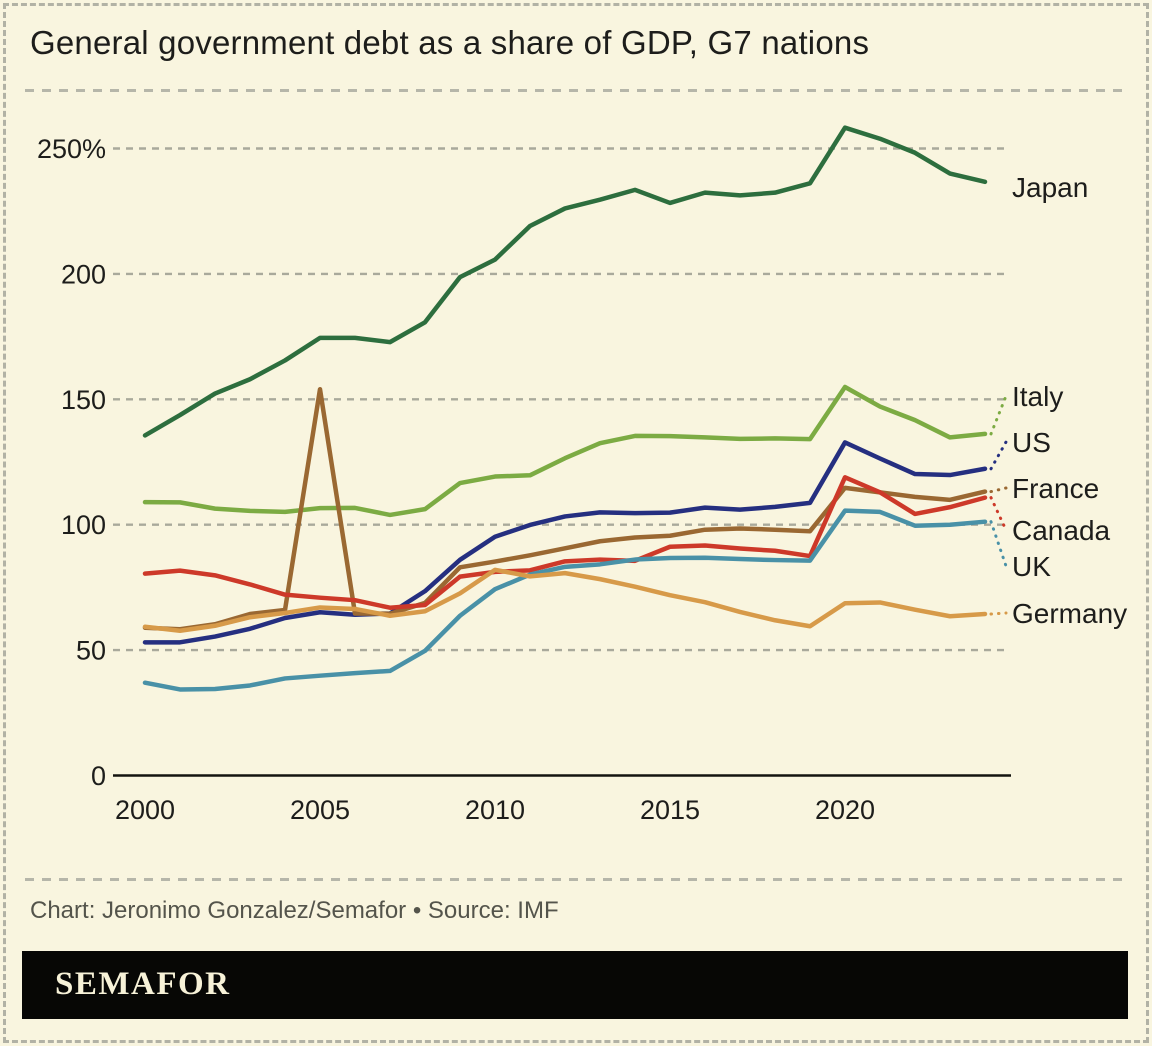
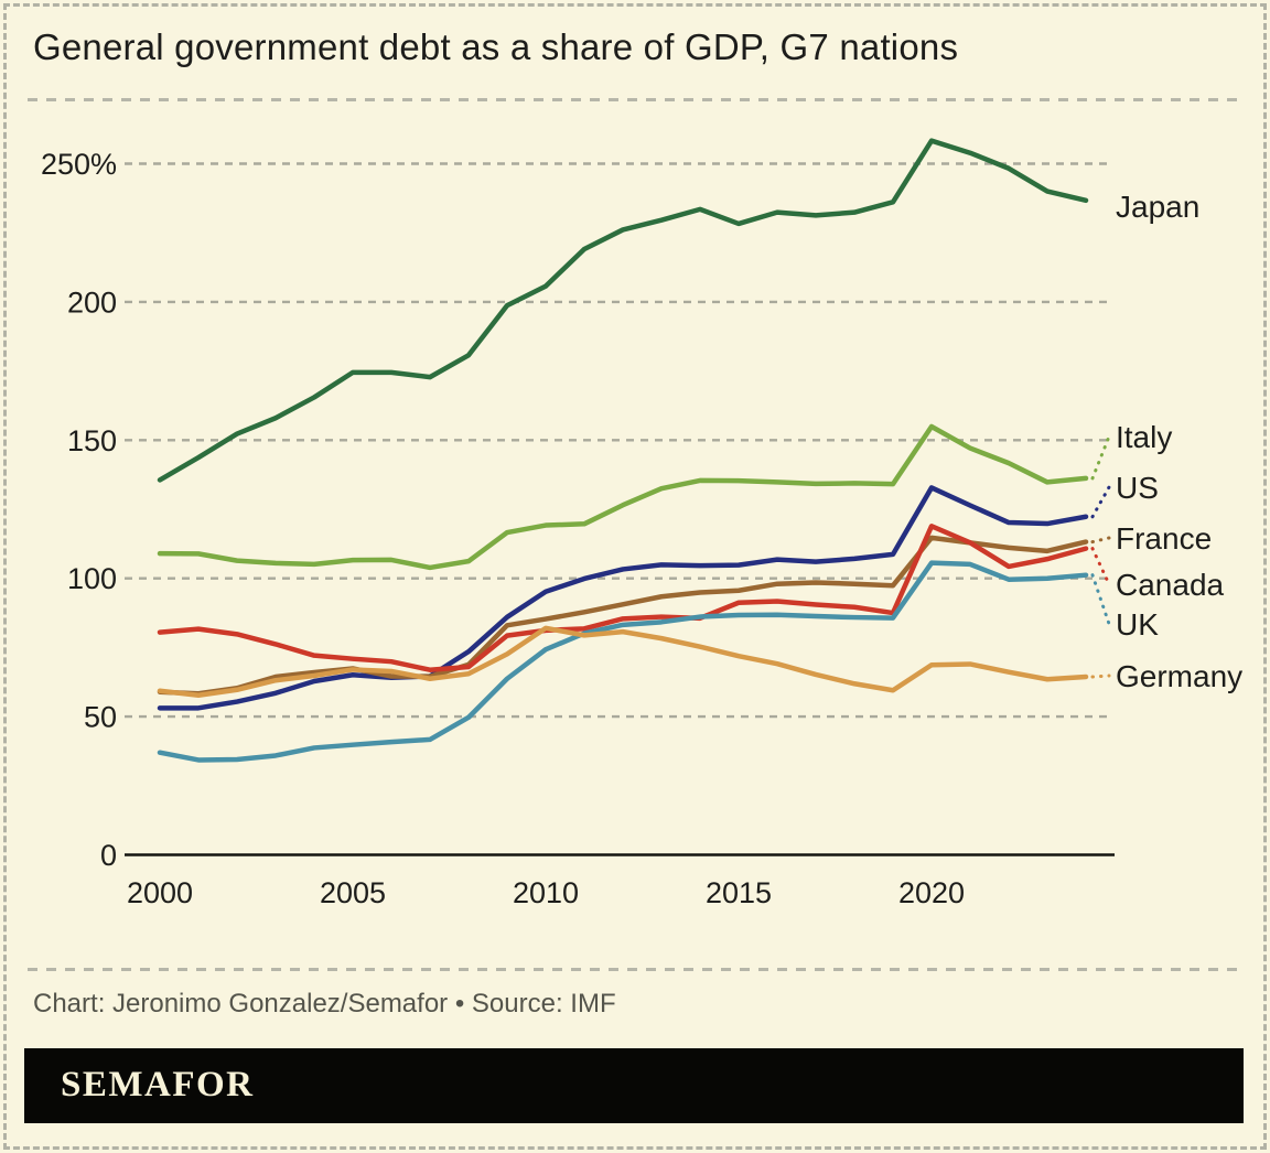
France/2005: 154% -> 67%
